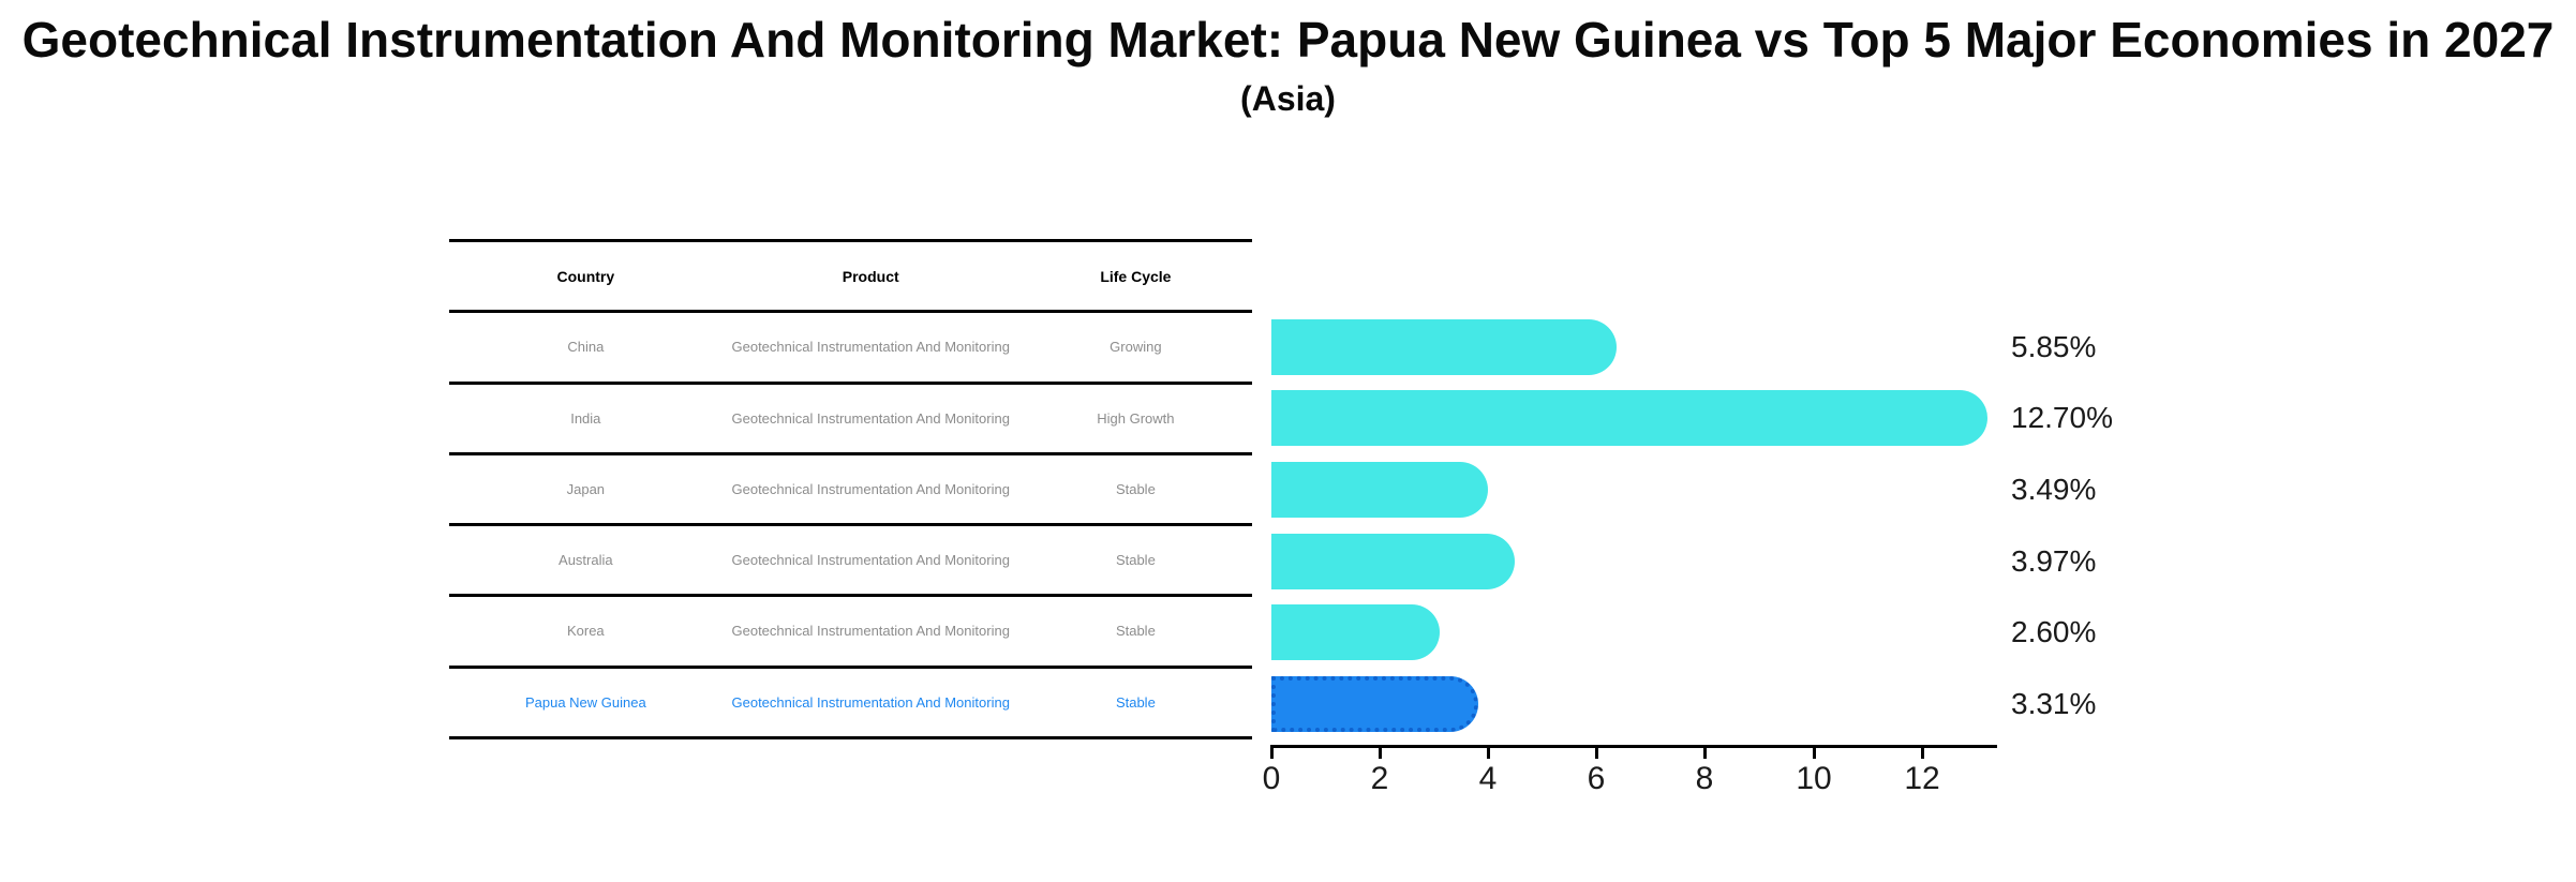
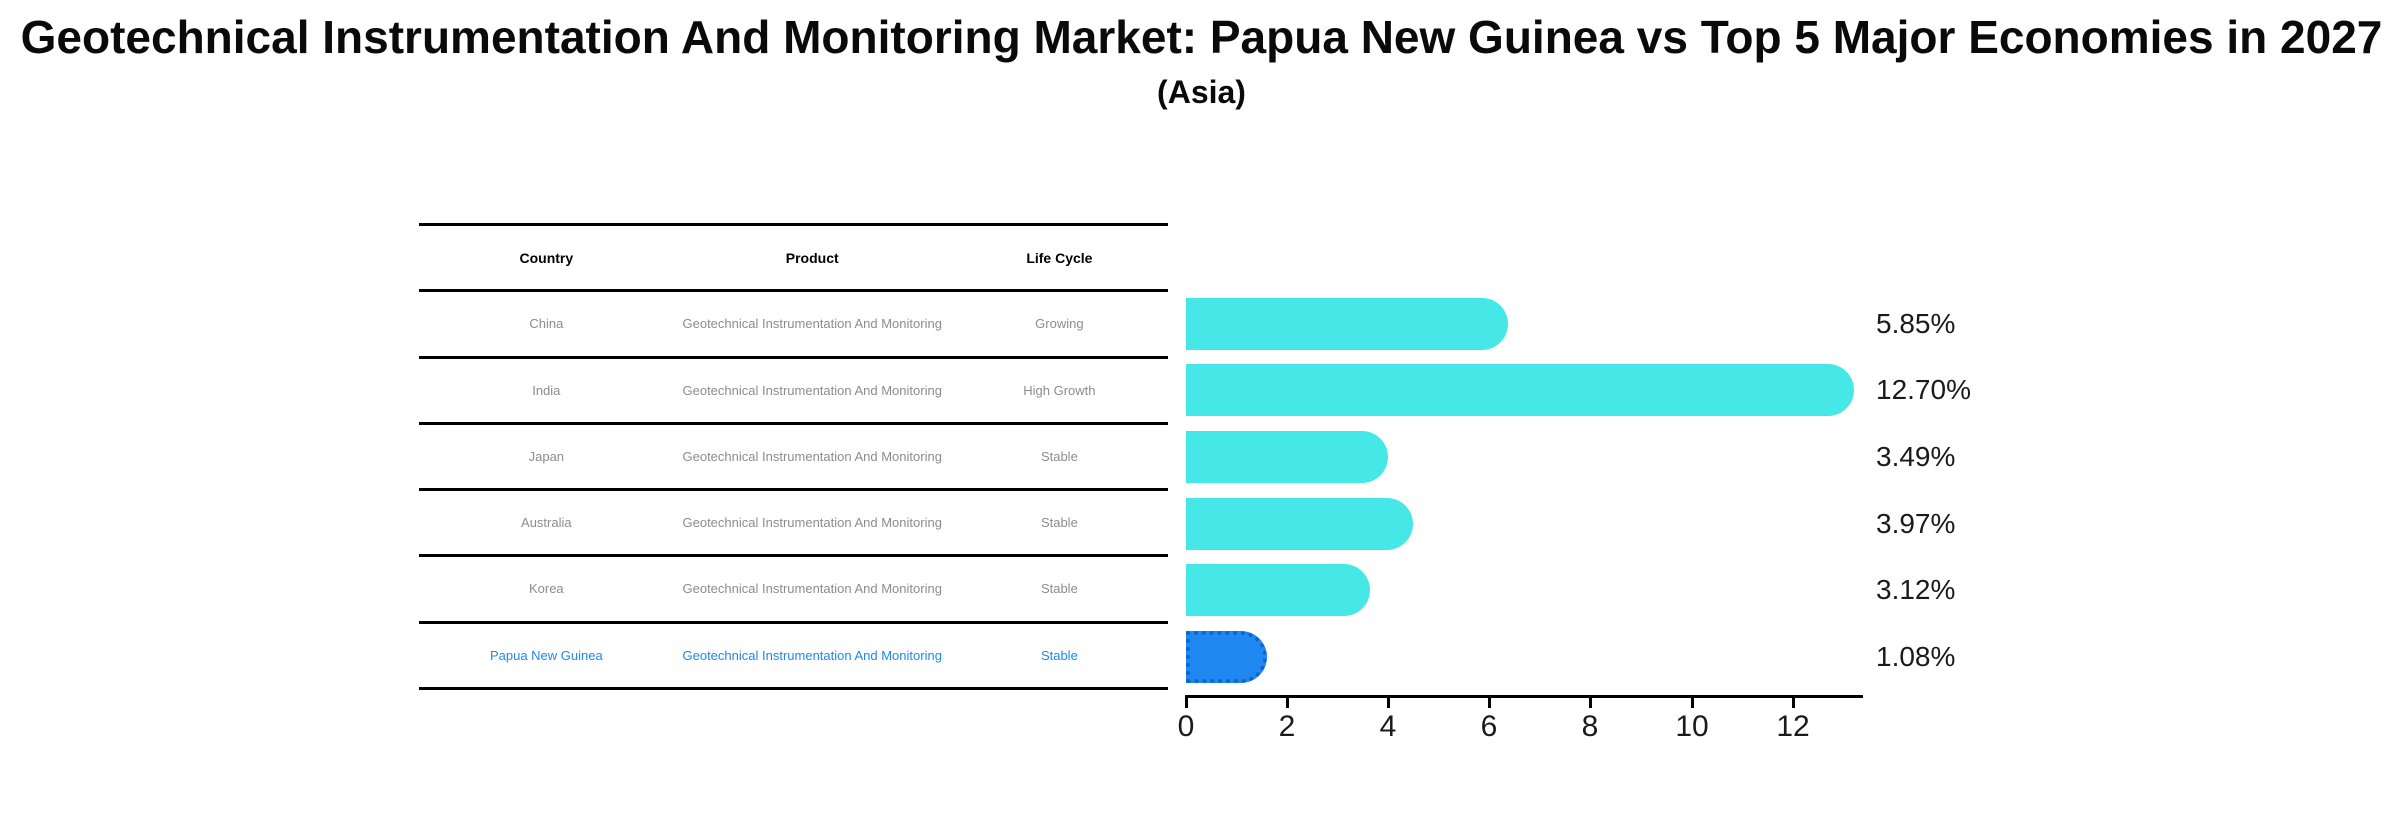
Korea: 2.60% -> 3.12%
Papua New Guinea: 3.31% -> 1.08%
